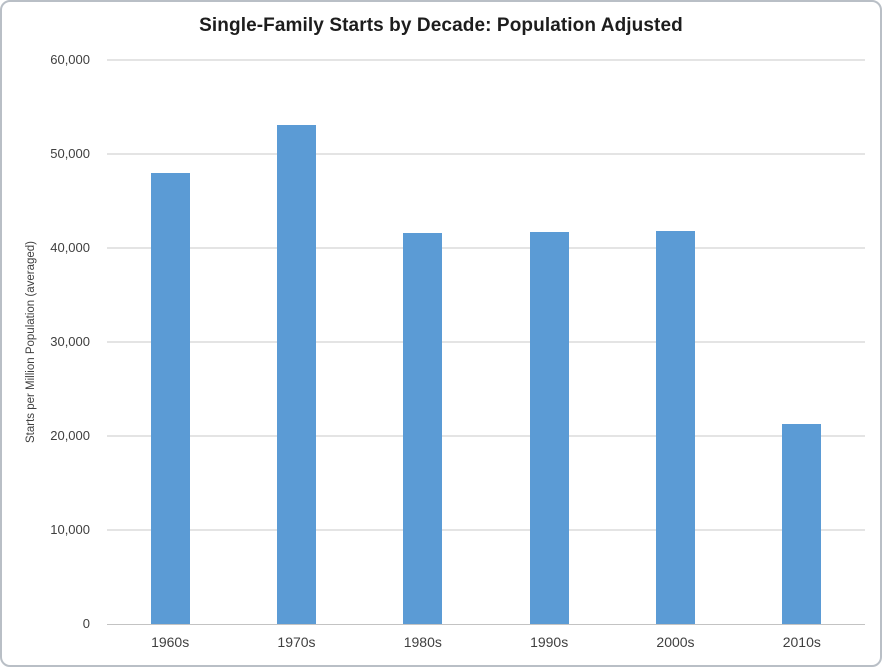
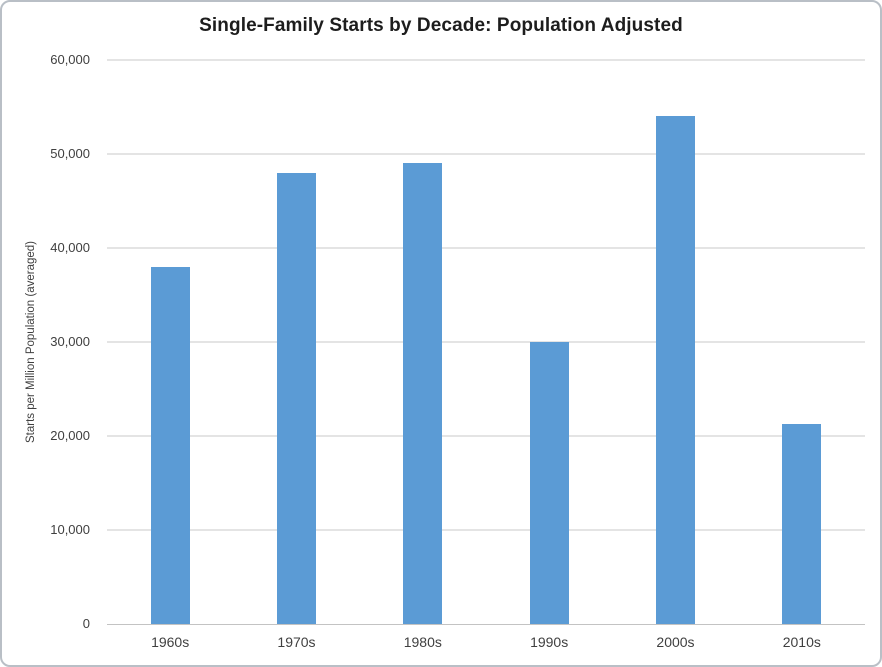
1960s: 48000 -> 38000
1970s: 53000 -> 48000
1980s: 42000 -> 49000
1990s: 42000 -> 30000
2000s: 42000 -> 54000
